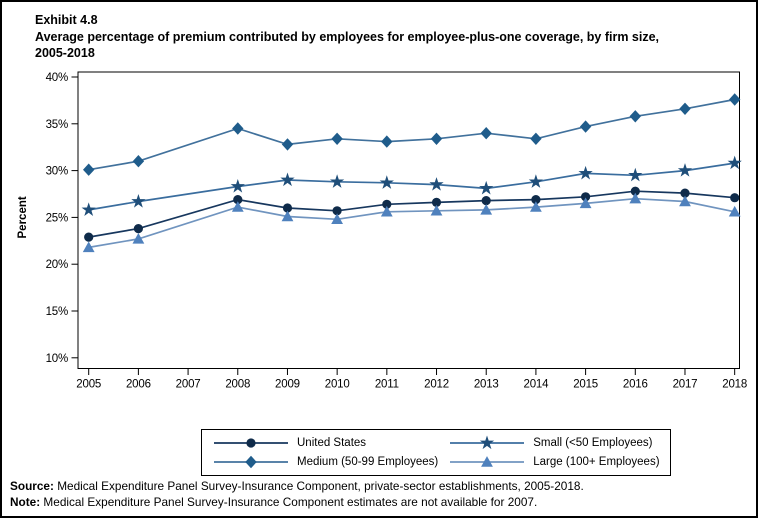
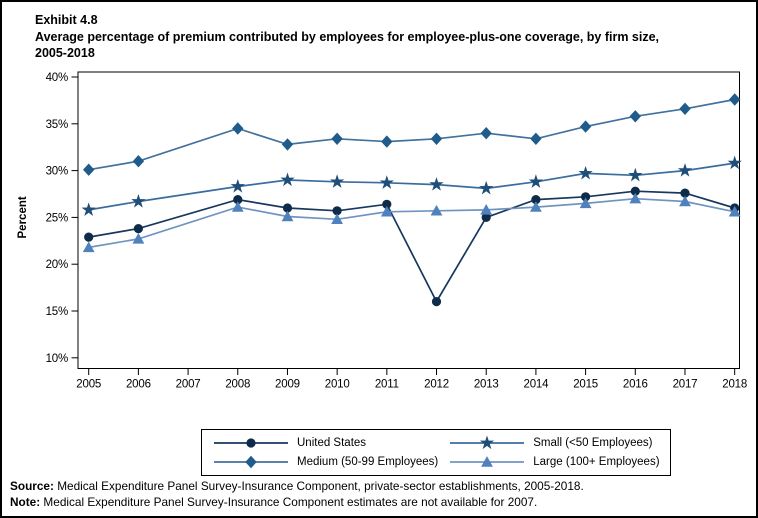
United States/2012: 27% -> 16%
United States/2013: 27% -> 25%
United States/2018: 27% -> 26%
